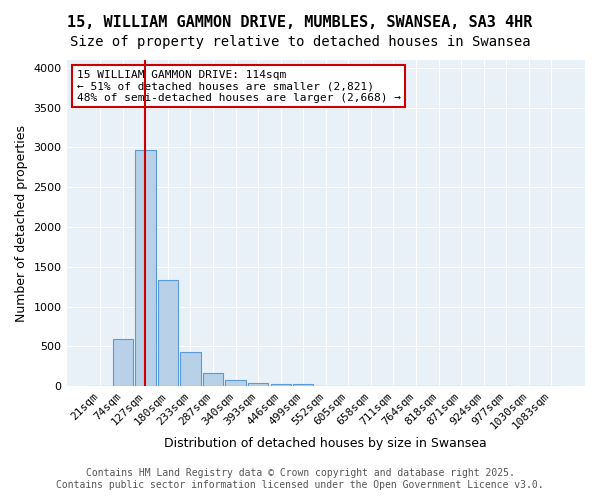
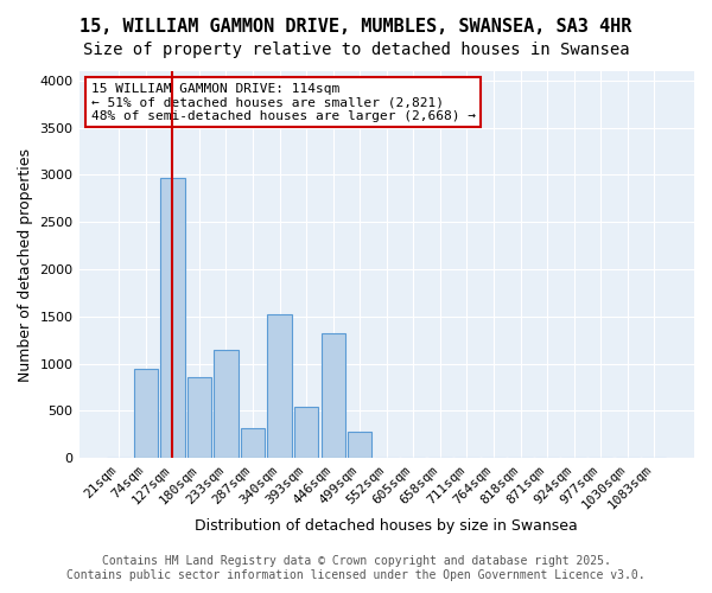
74sqm: 590 -> 940
180sqm: 1340 -> 860
233sqm: 430 -> 1140
287sqm: 160 -> 320
340sqm: 80 -> 1520
393sqm: 40 -> 540
446sqm: 30 -> 1320
499sqm: 30 -> 280
